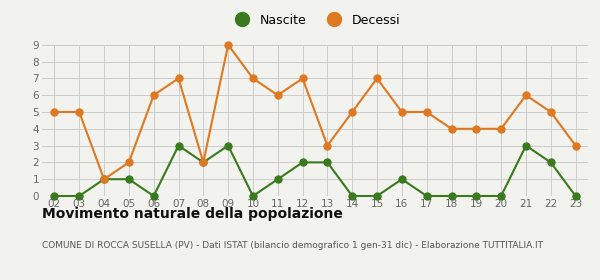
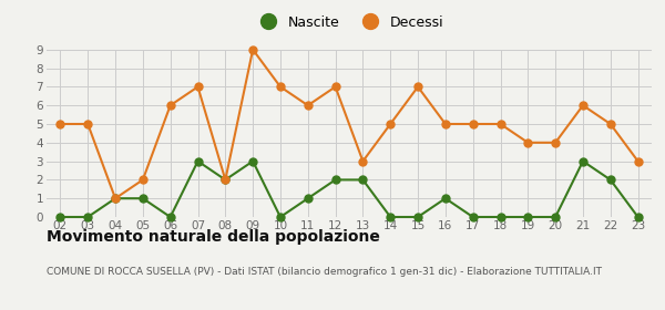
Decessi/18: 4 -> 5
